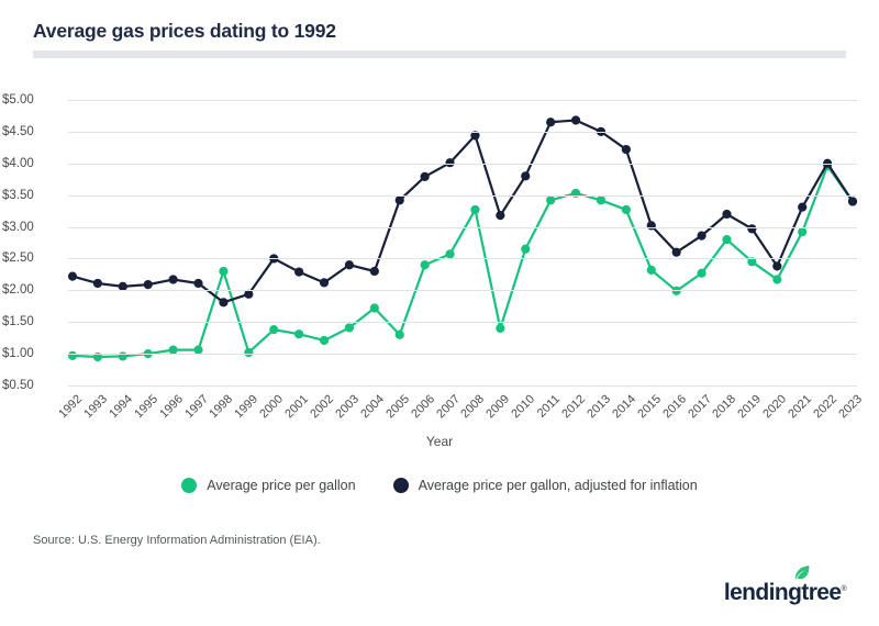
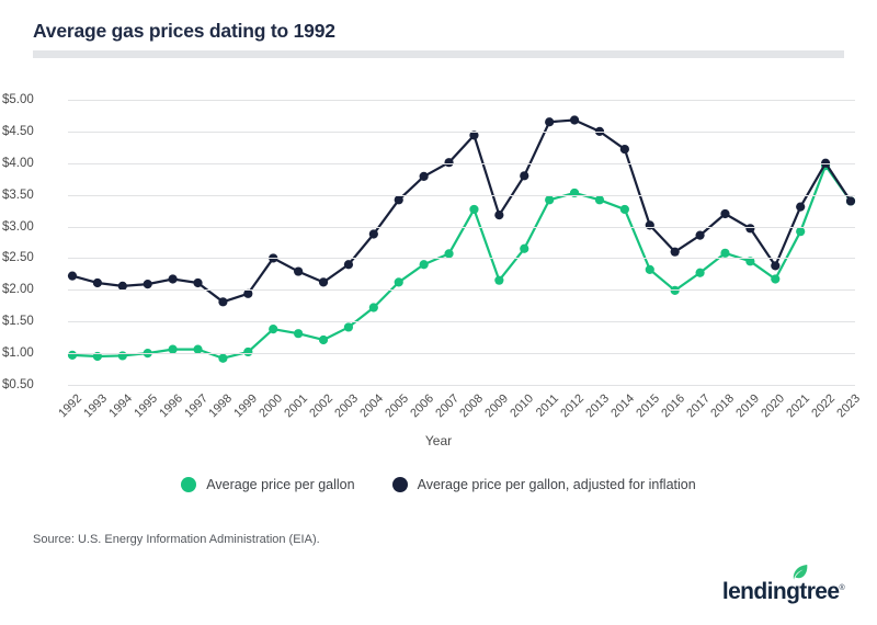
Average price per gallon/1998: $2.3 -> $0.9
Average price per gallon, adjusted for inflation/2004: $2.3 -> $2.9
Average price per gallon/2005: $1.3 -> $2.1
Average price per gallon/2009: $1.4 -> $2.1
Average price per gallon/2018: $2.8 -> $2.6
